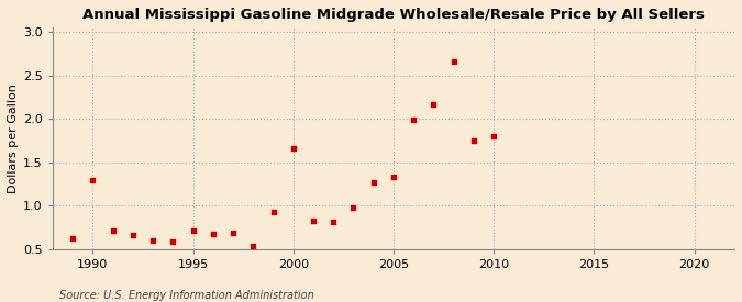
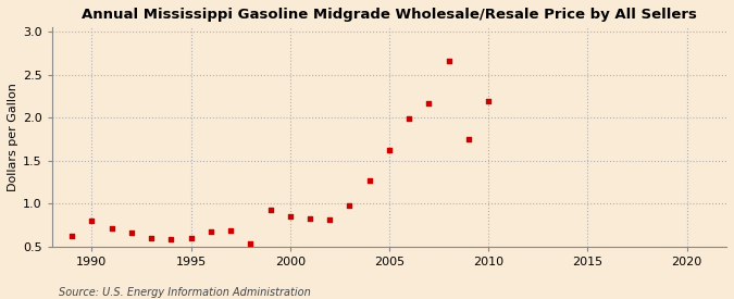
1990: 1.30 -> 0.81
1995: 0.72 -> 0.60
2000: 1.66 -> 0.85
2005: 1.34 -> 1.62
2010: 1.80 -> 2.19
